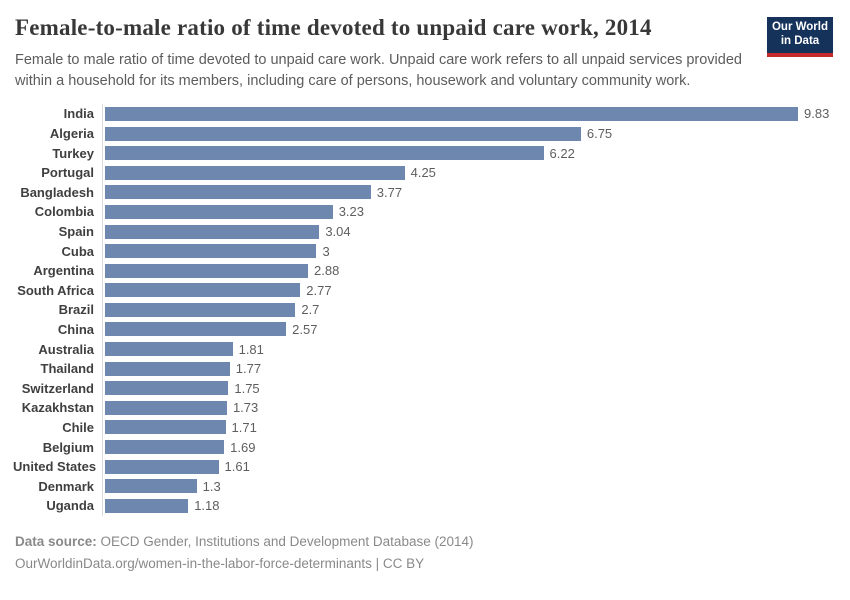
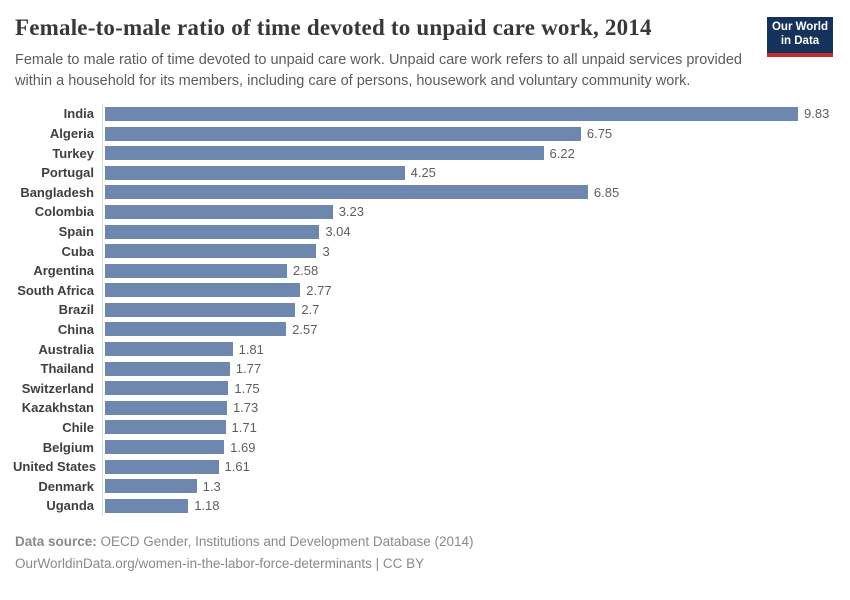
Bangladesh: 3.77 -> 6.85
Argentina: 2.88 -> 2.58
